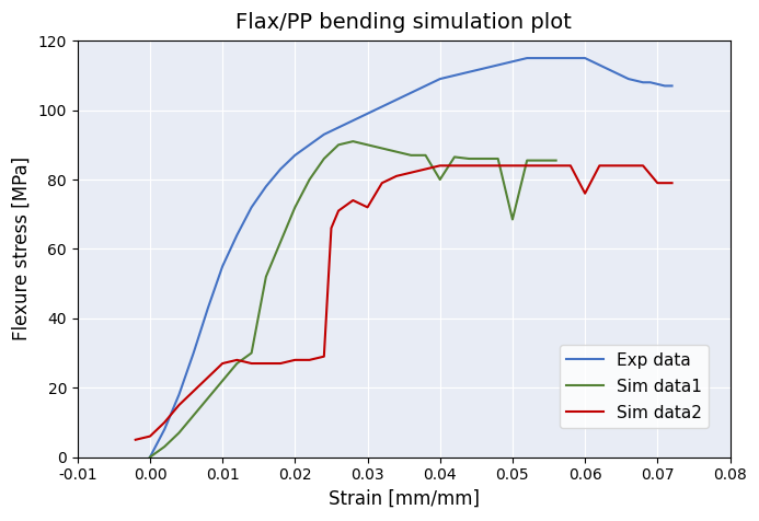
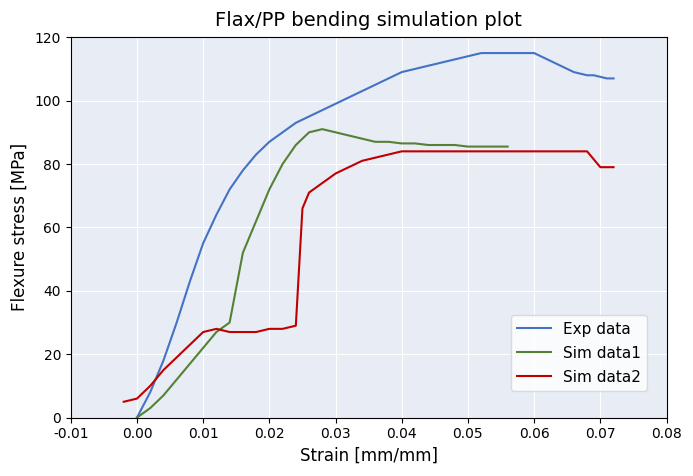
Sim data2/0.03: 72 -> 77
Sim data1/0.04: 80.0 -> 86.5
Sim data1/0.05: 68.5 -> 85.5
Sim data2/0.06: 76 -> 84
